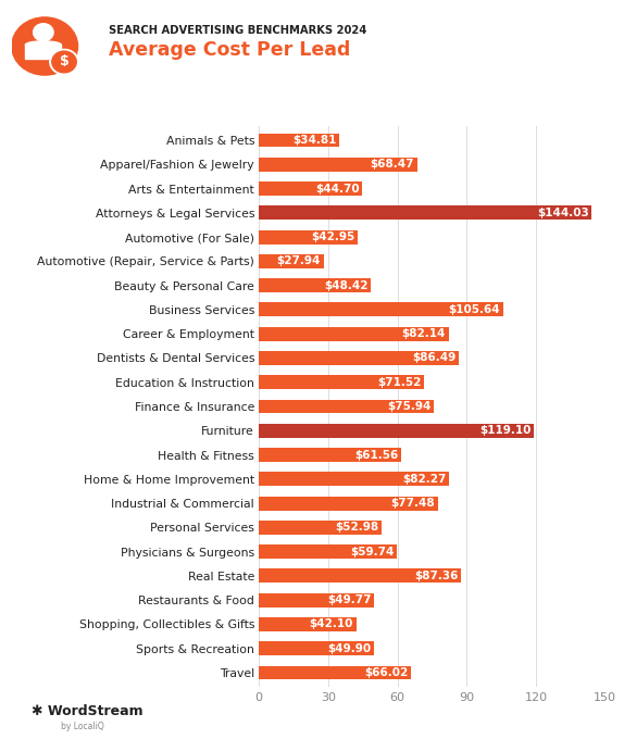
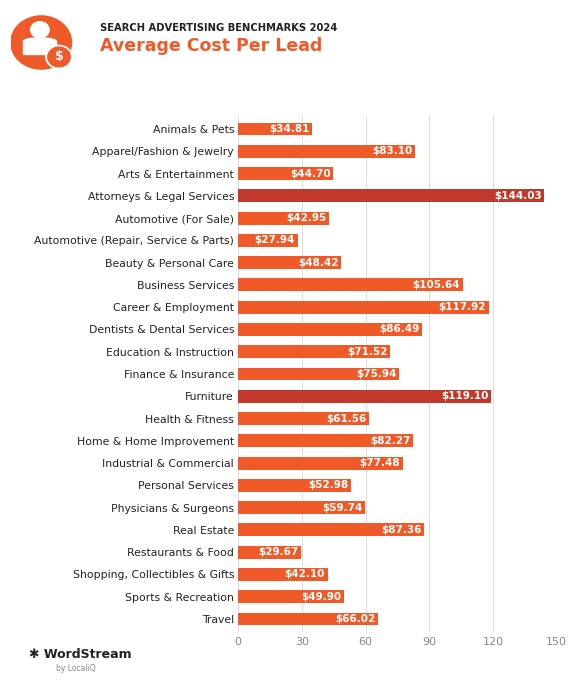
Apparel/Fashion & Jewelry: $68.47 -> $83.10
Career & Employment: $82.14 -> $117.92
Restaurants & Food: $49.77 -> $29.67
